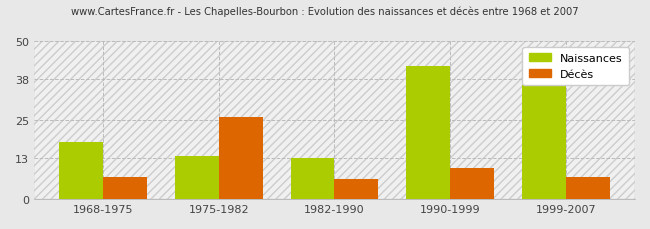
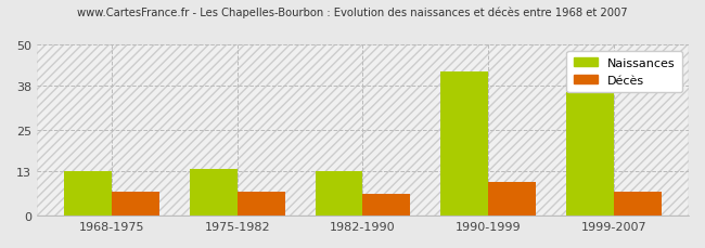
Naissances/1968-1975: 18.0 -> 13.0
Décès/1975-1982: 26.0 -> 7.0
